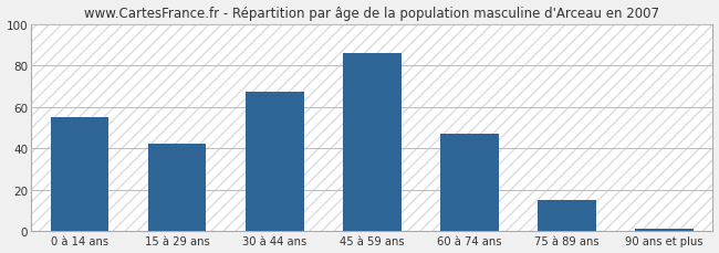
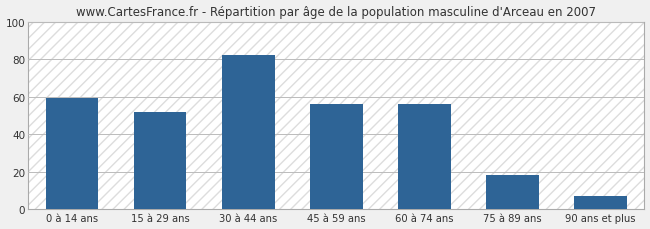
0 à 14 ans: 55 -> 59
15 à 29 ans: 42 -> 52
30 à 44 ans: 67 -> 82
45 à 59 ans: 86 -> 56
60 à 74 ans: 47 -> 56
75 à 89 ans: 15 -> 18
90 ans et plus: 1 -> 7
